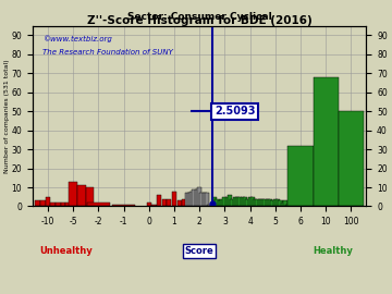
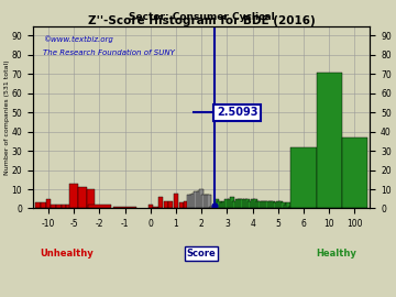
10: 68 -> 71
100: 50 -> 37
